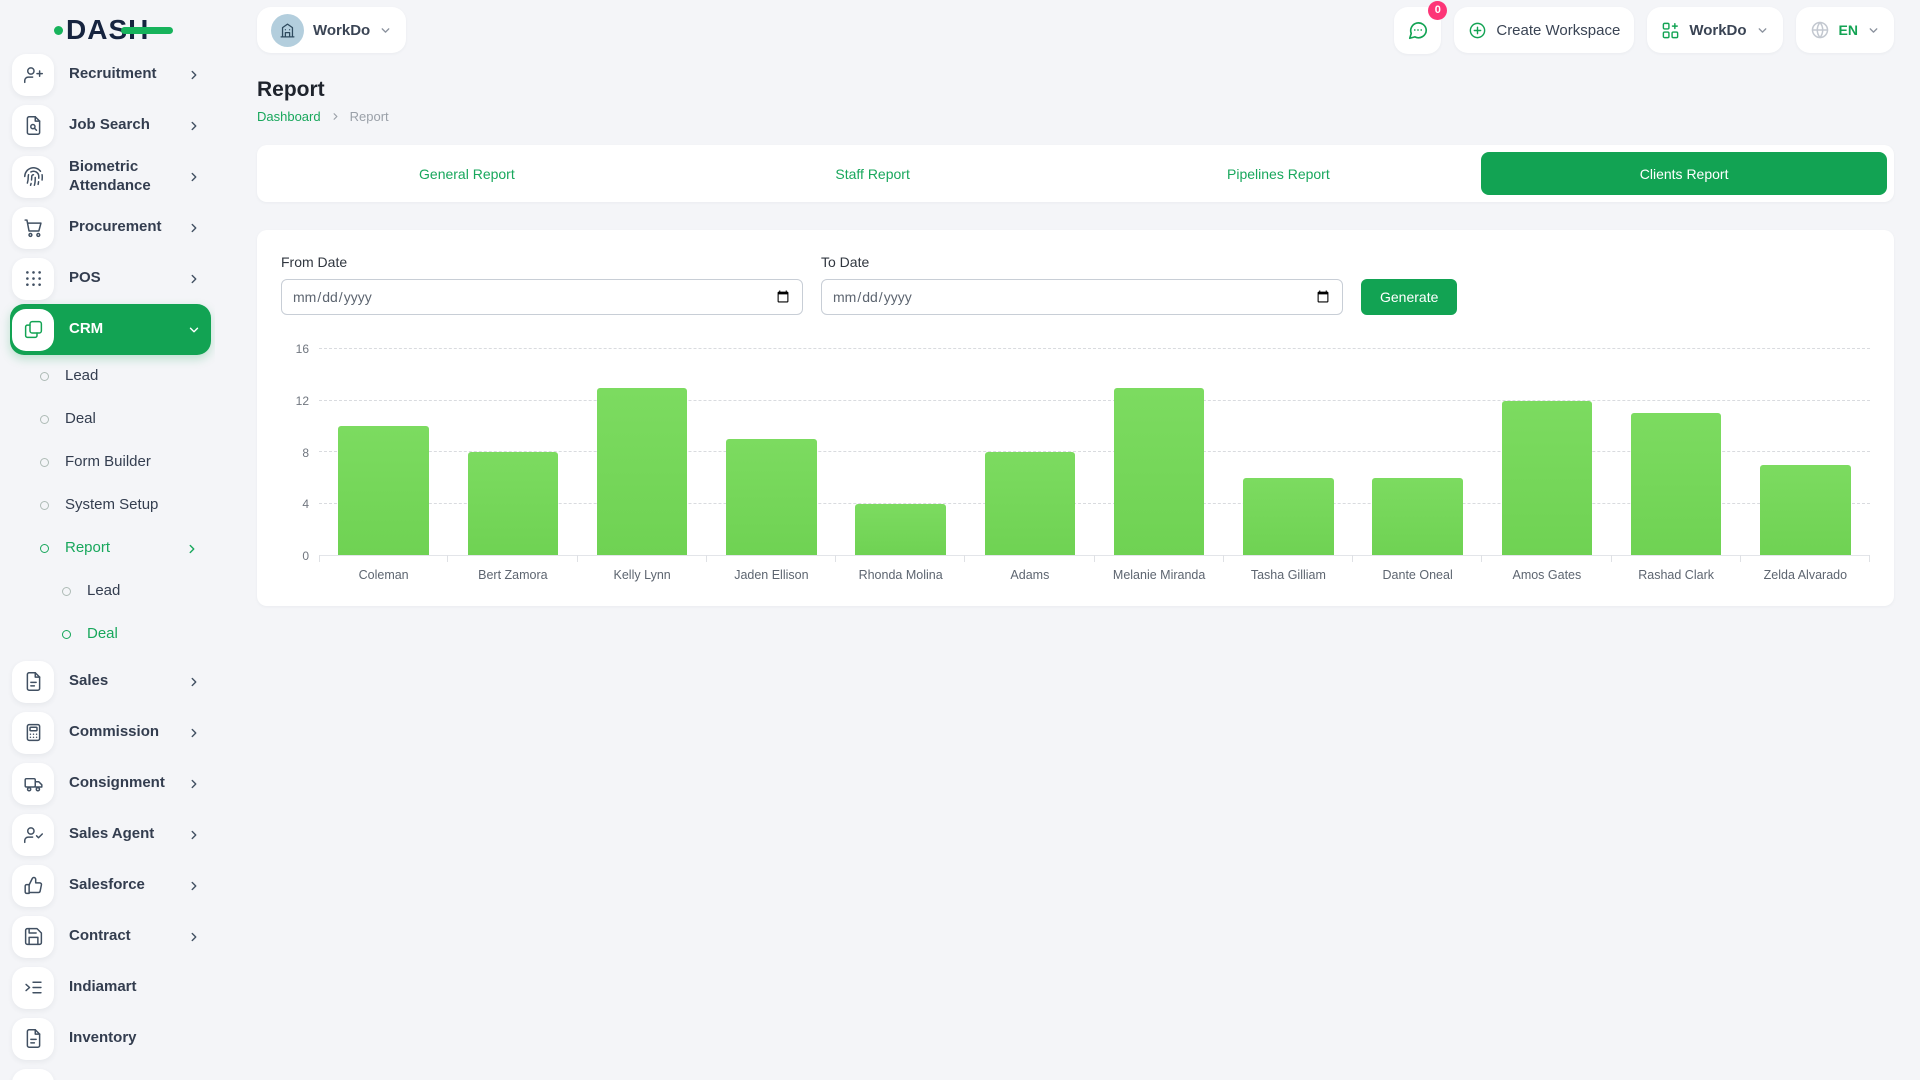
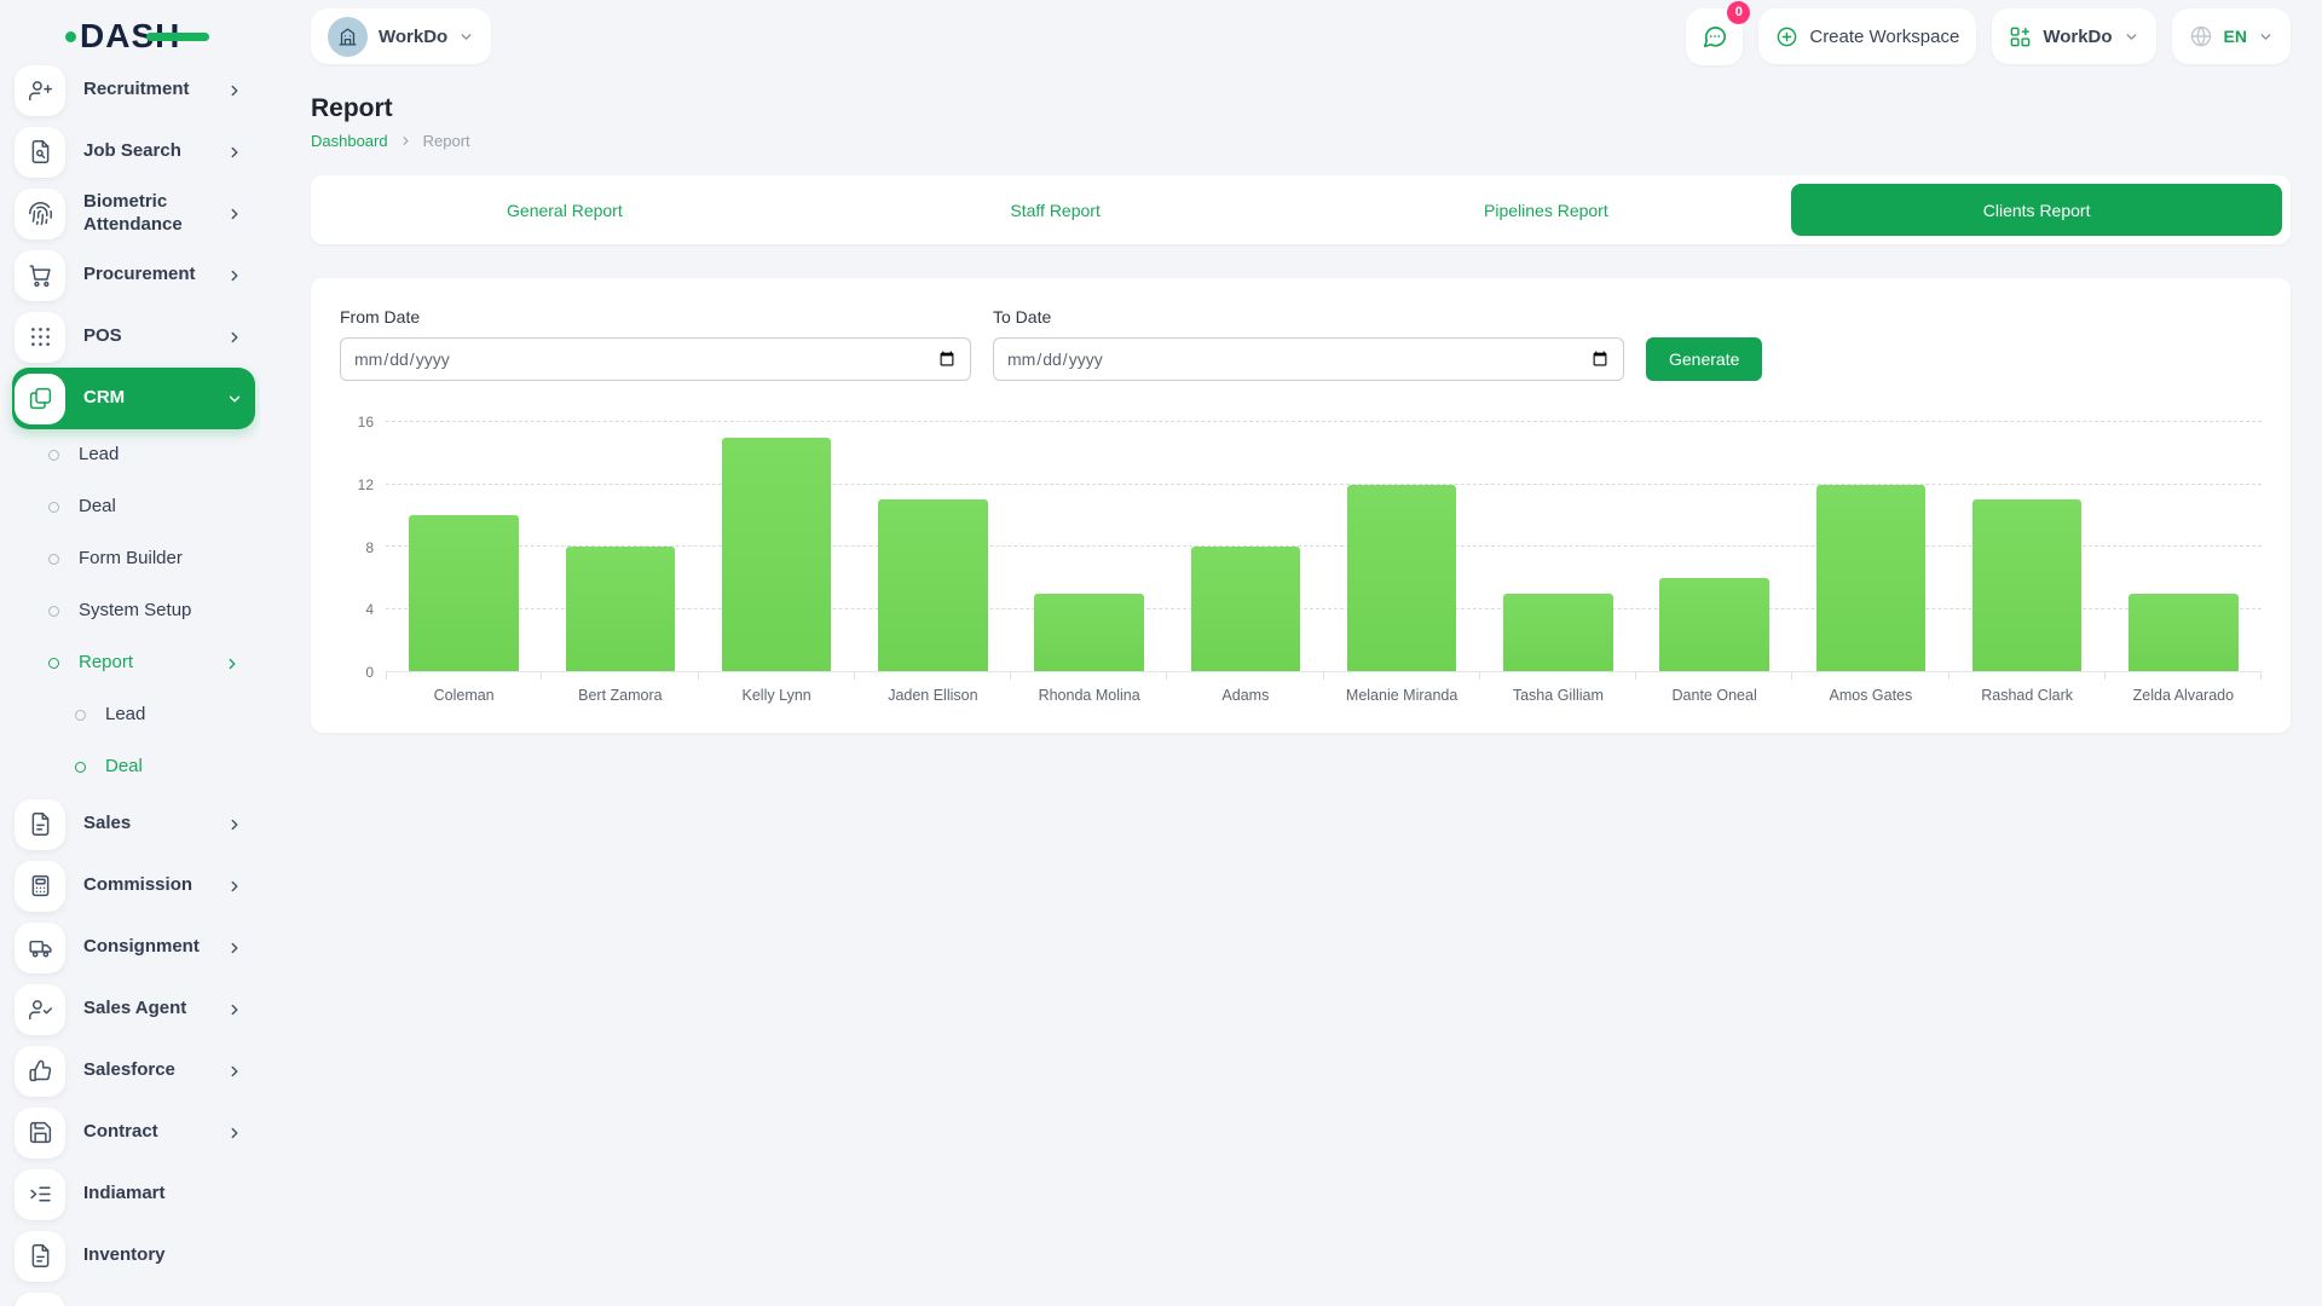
Kelly Lynn: 13 -> 15
Jaden Ellison: 9 -> 11
Rhonda Molina: 4 -> 5
Melanie Miranda: 13 -> 12
Tasha Gilliam: 6 -> 5
Zelda Alvarado: 7 -> 5
